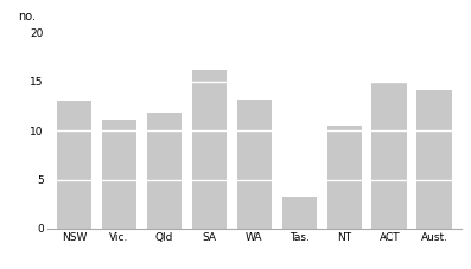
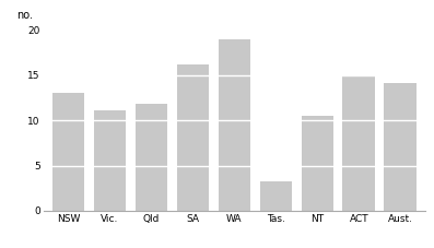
WA: 13.2 -> 19.0
